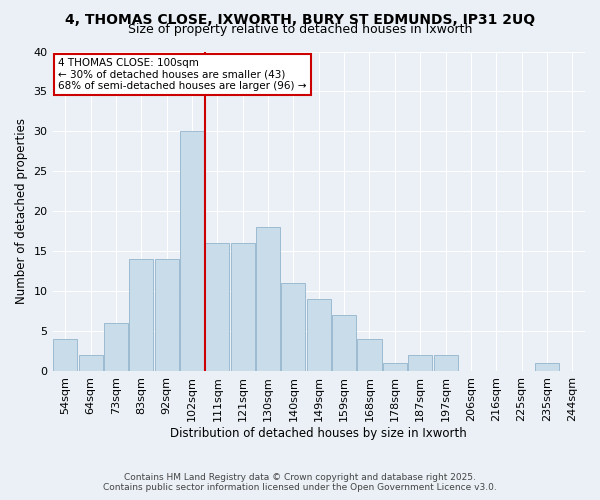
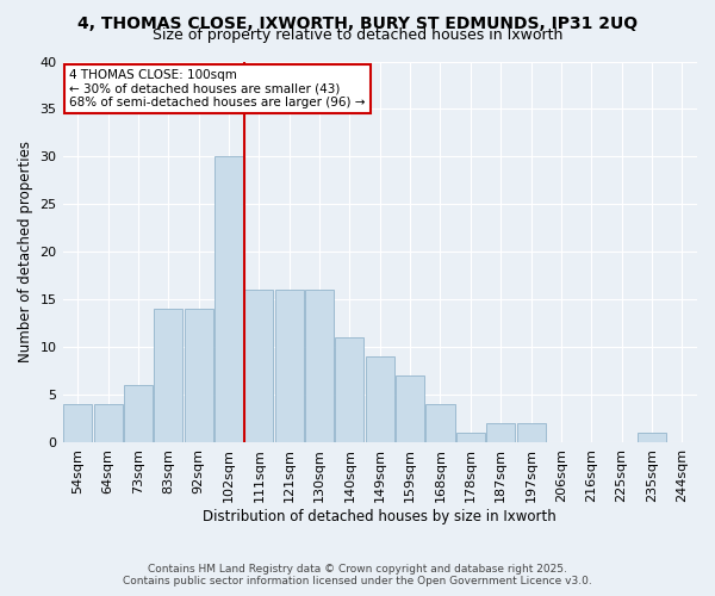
64sqm: 2 -> 4
130sqm: 18 -> 16
